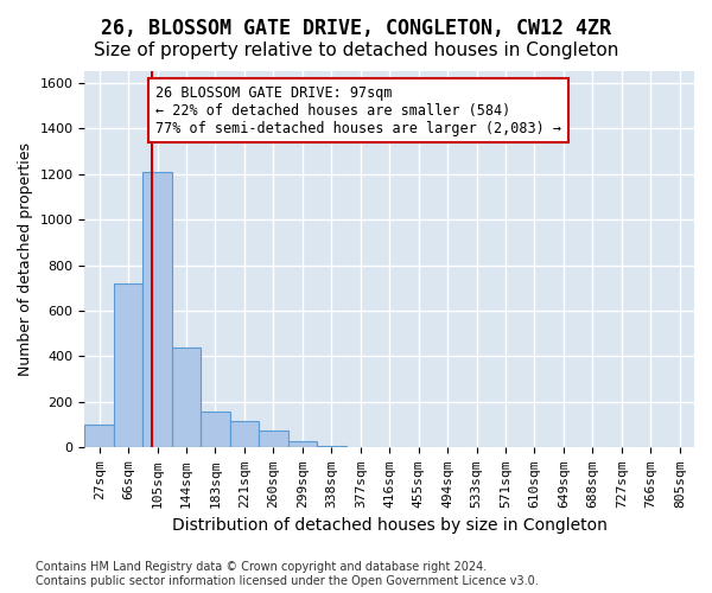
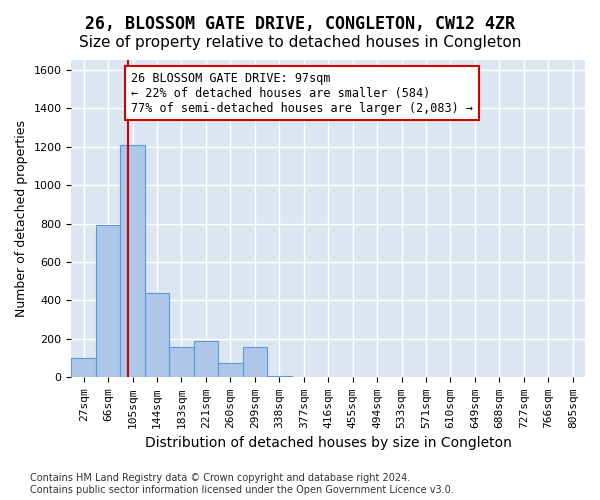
66sqm: 720 -> 790
221sqm: 120 -> 190
299sqm: 30 -> 160
